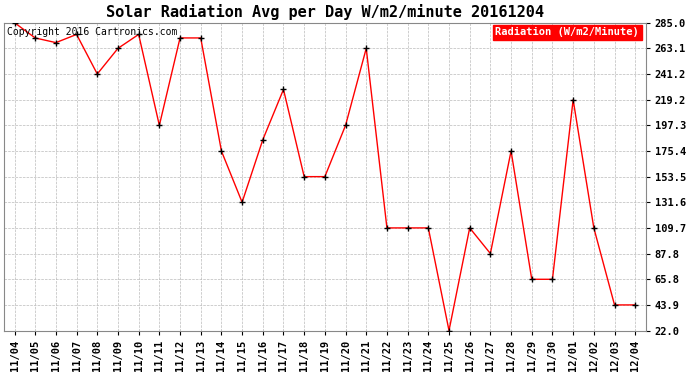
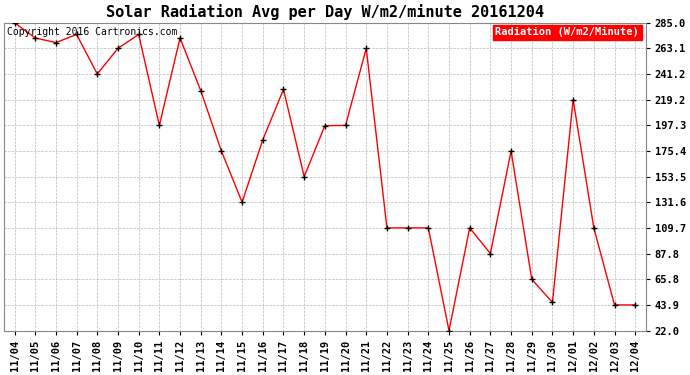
11/13: 272 -> 227
11/19: 154 -> 197
11/30: 66 -> 46
